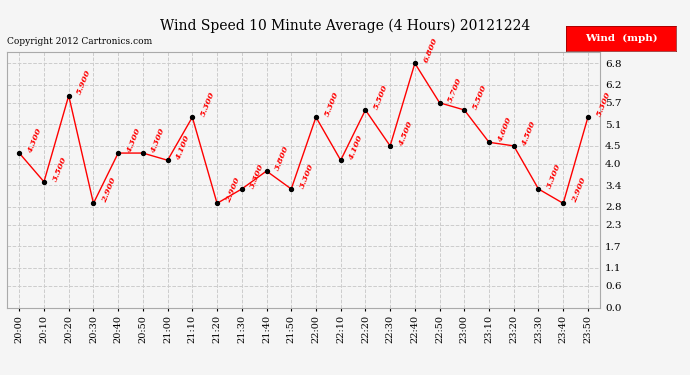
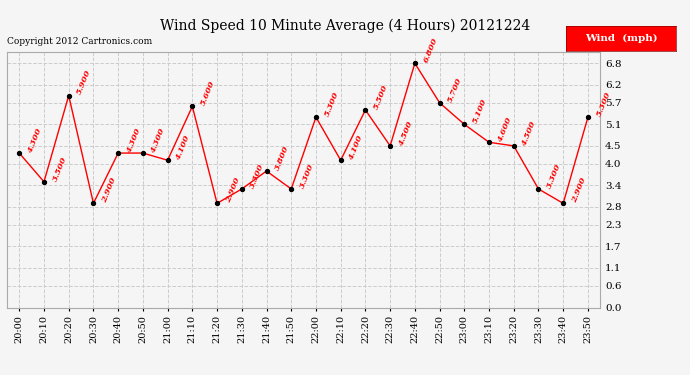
21:10: 5.300 -> 5.600
23:00: 5.500 -> 5.100
